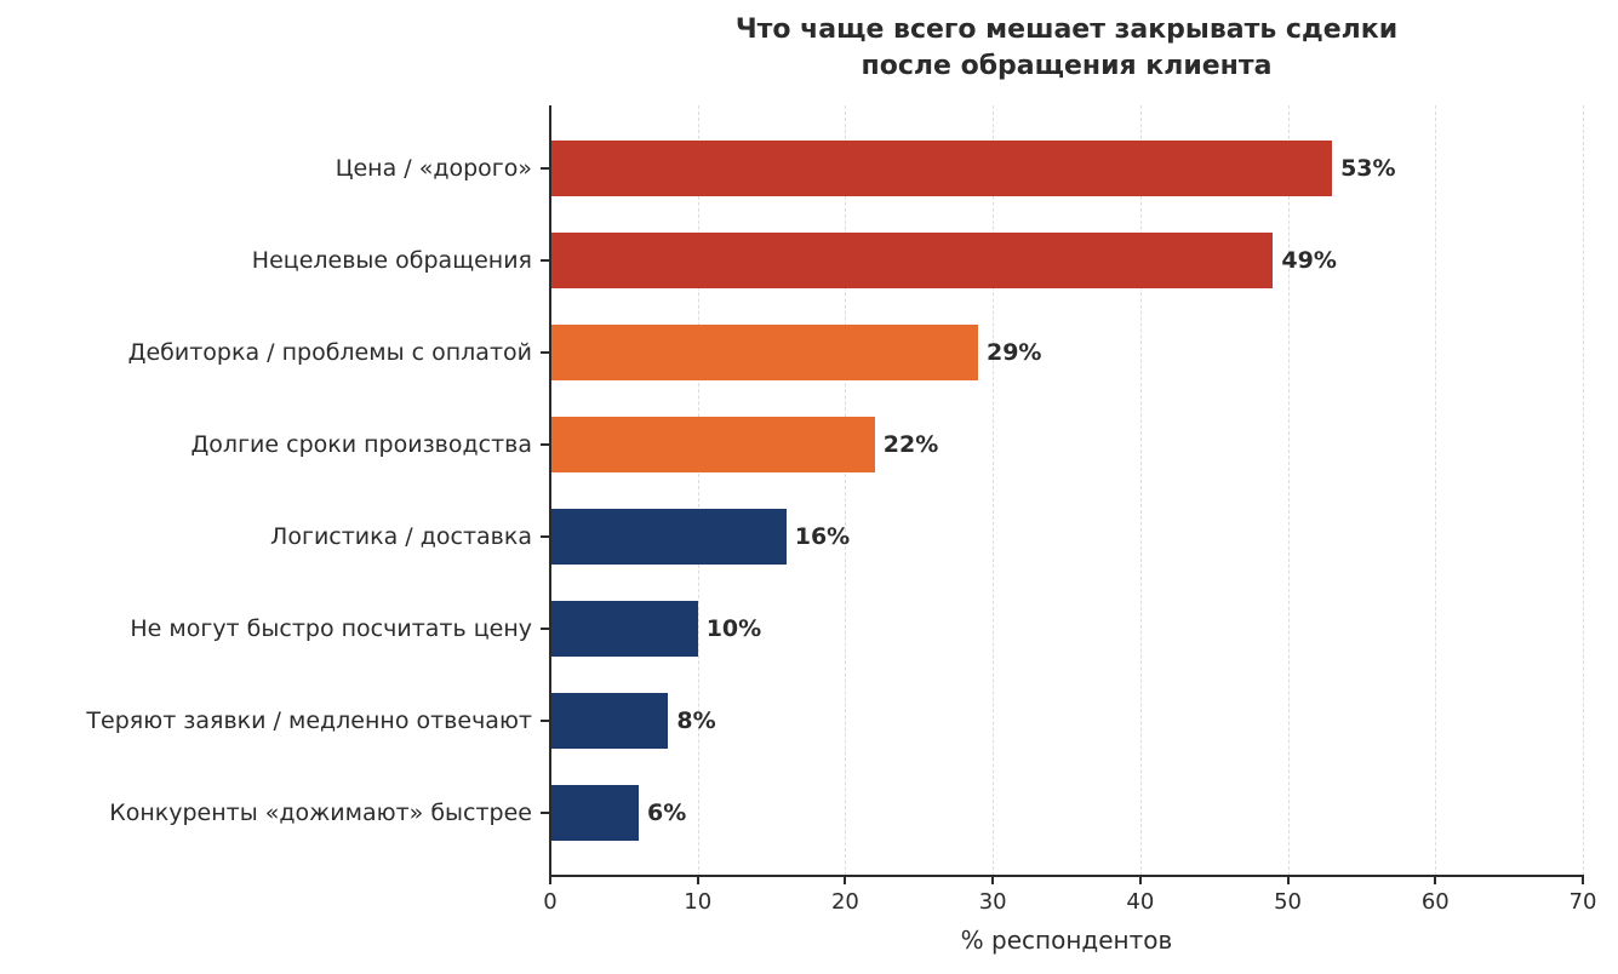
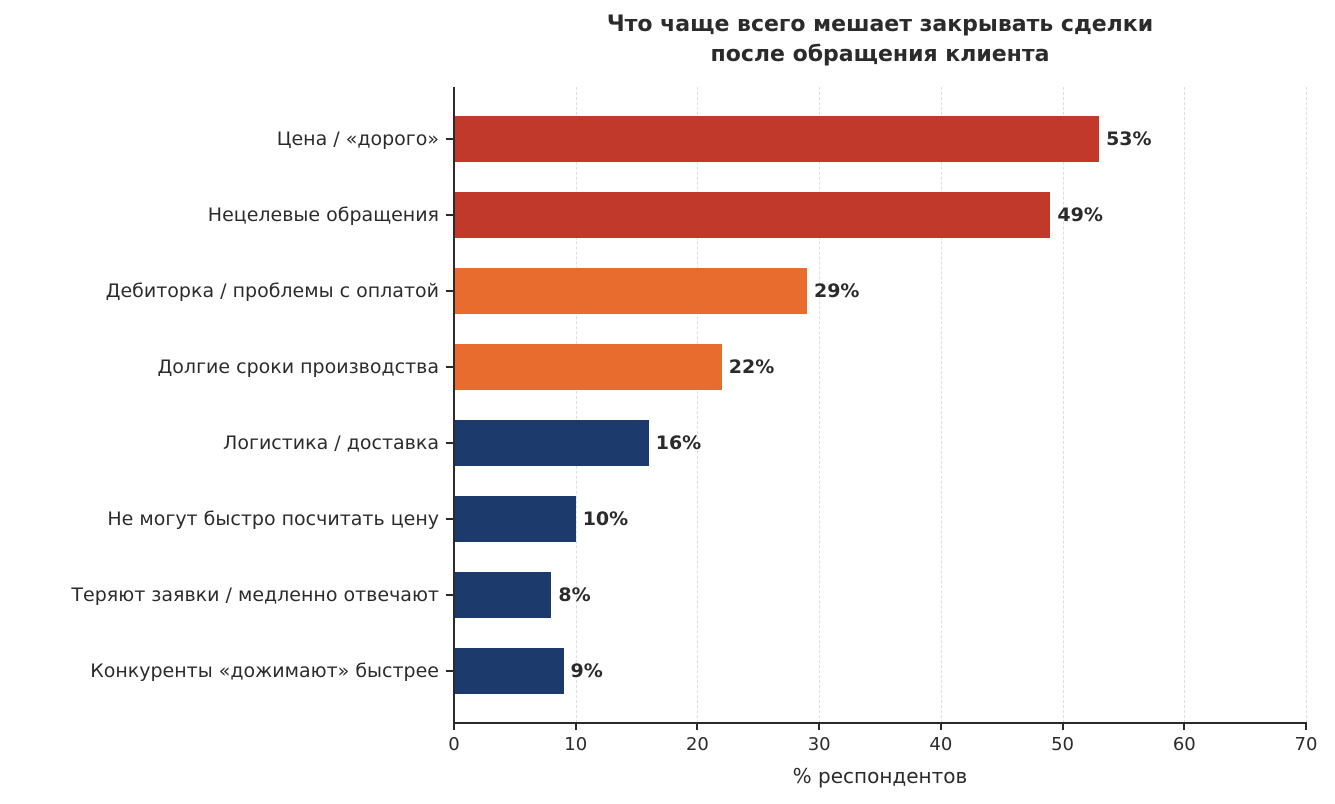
Конкуренты «дожимают» быстрее: 6% -> 9%
